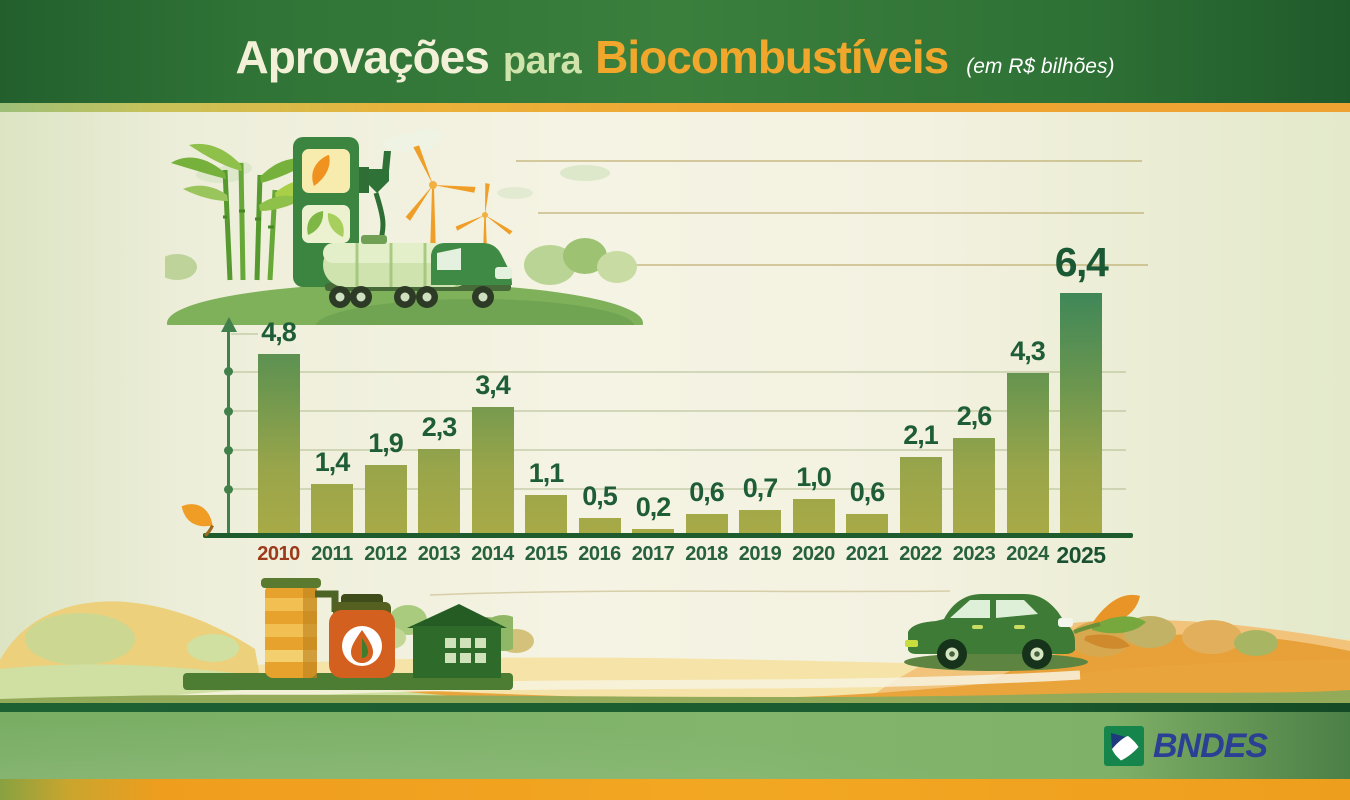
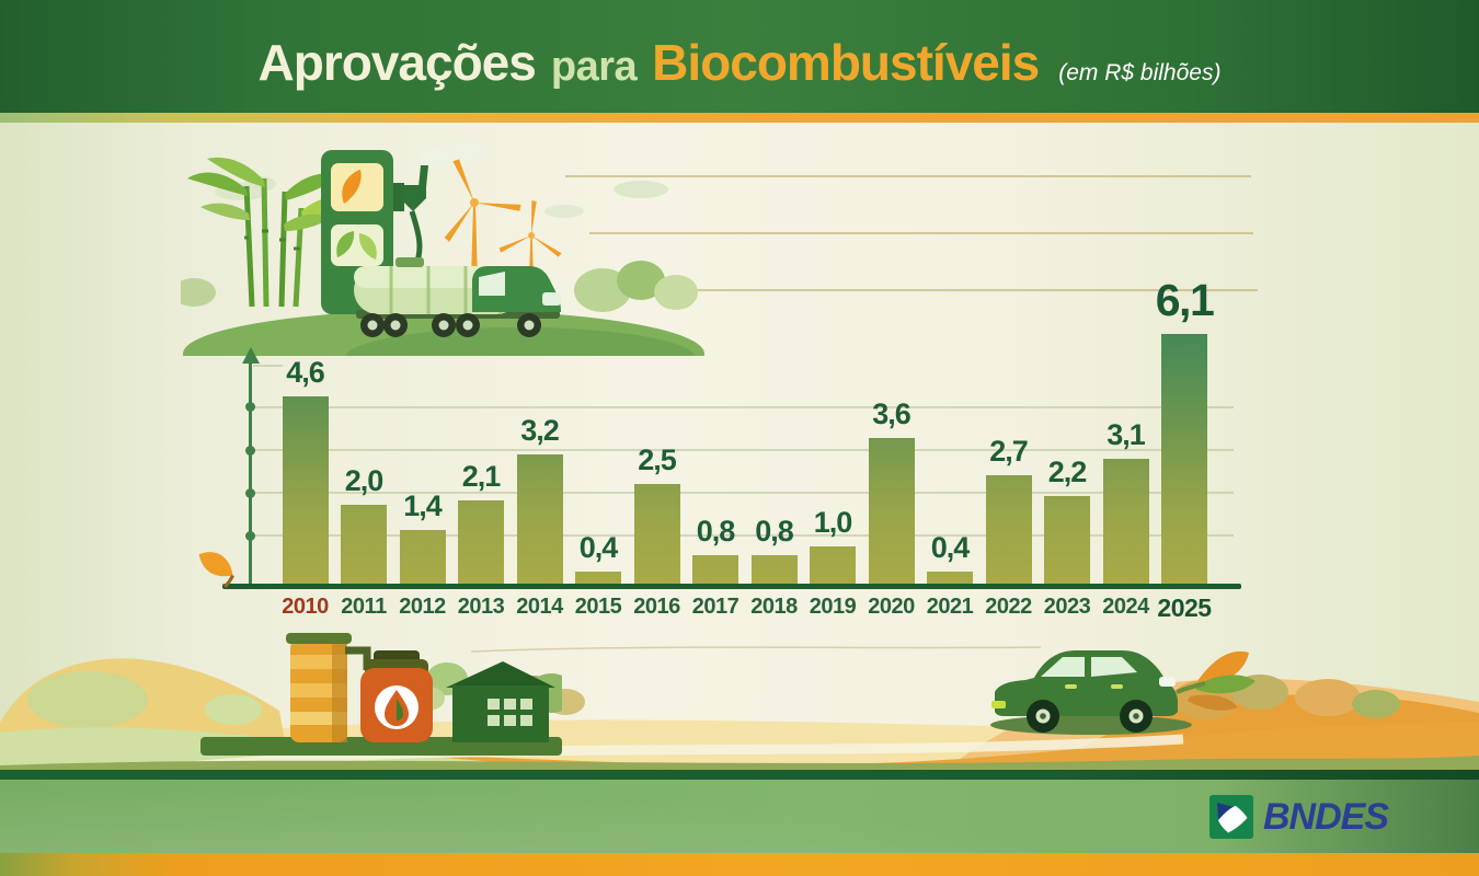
2010: 4,8 -> 4,6
2011: 1,4 -> 2,0
2012: 1,9 -> 1,4
2013: 2,3 -> 2,1
2014: 3,4 -> 3,2
2015: 1,1 -> 0,4
2016: 0,5 -> 2,5
2017: 0,2 -> 0,8
2018: 0,6 -> 0,8
2019: 0,7 -> 1,0
2020: 1,0 -> 3,6
2021: 0,6 -> 0,4
2022: 2,1 -> 2,7
2023: 2,6 -> 2,2
2024: 4,3 -> 3,1
2025: 6,4 -> 6,1
